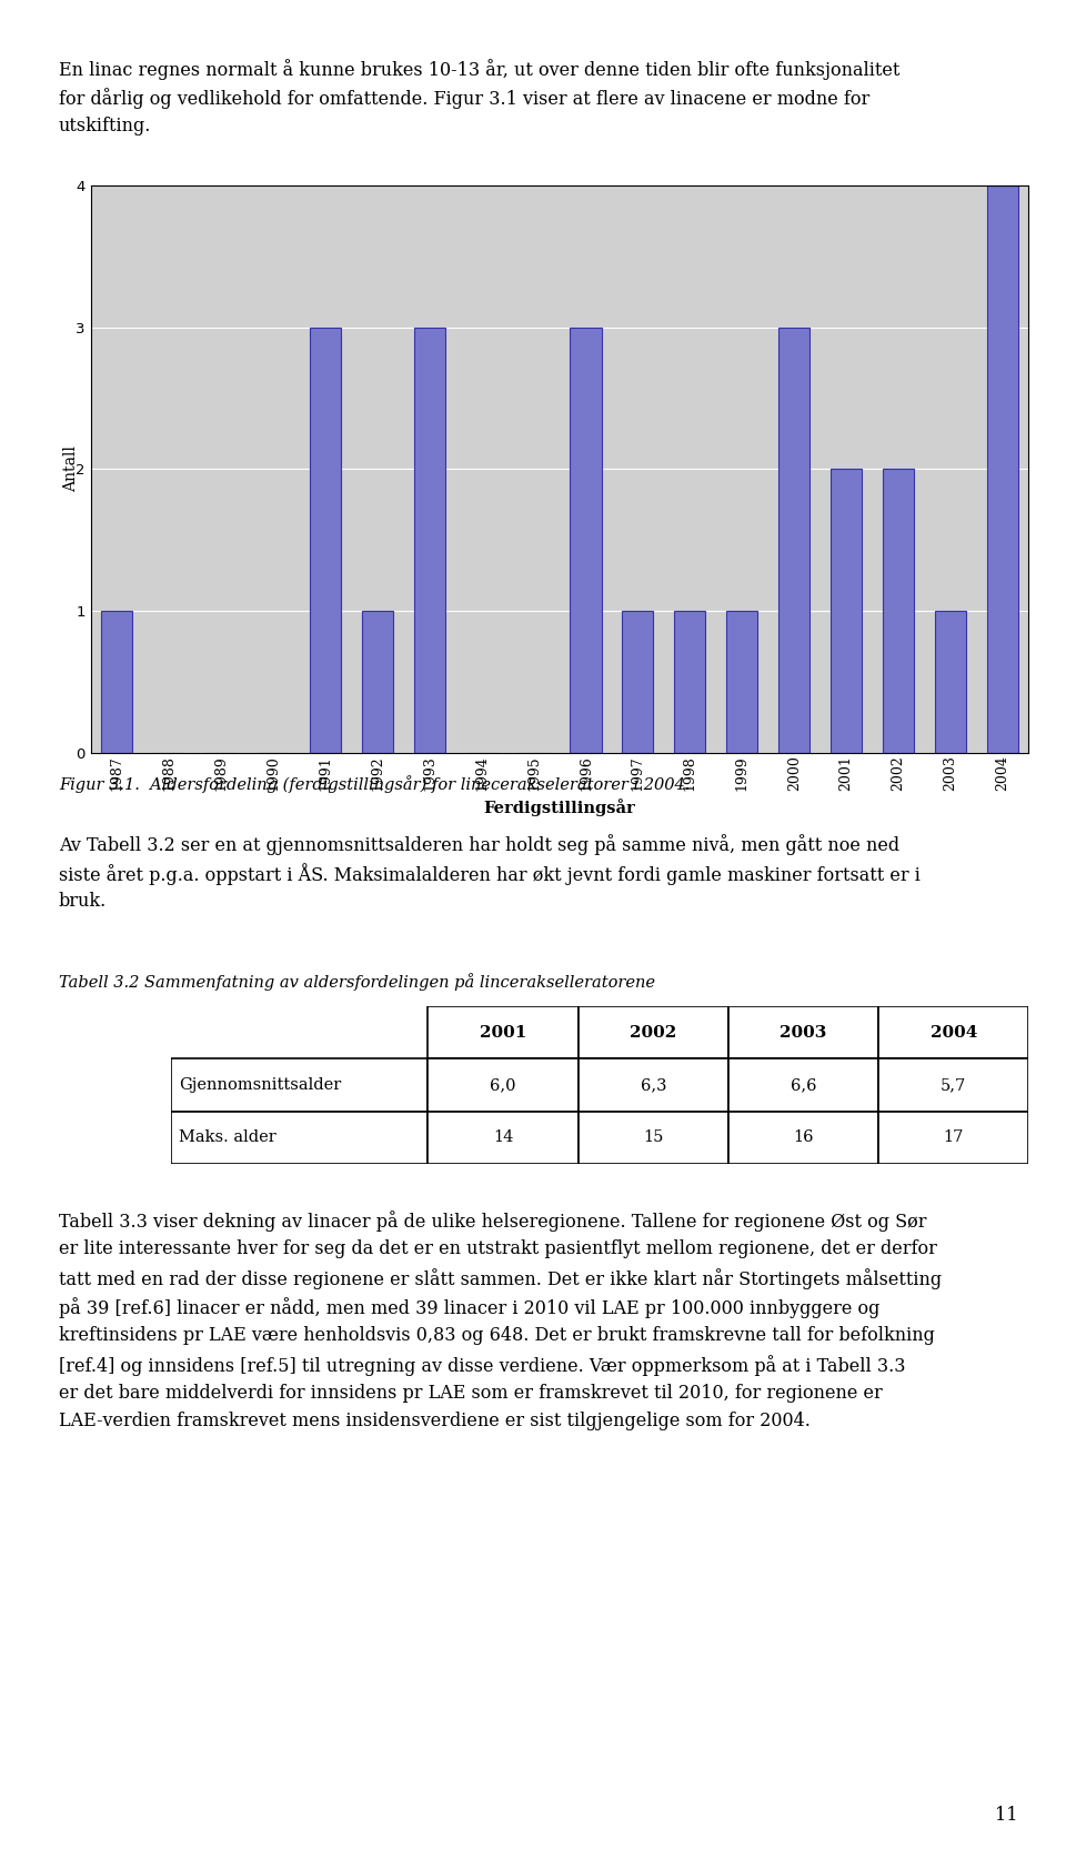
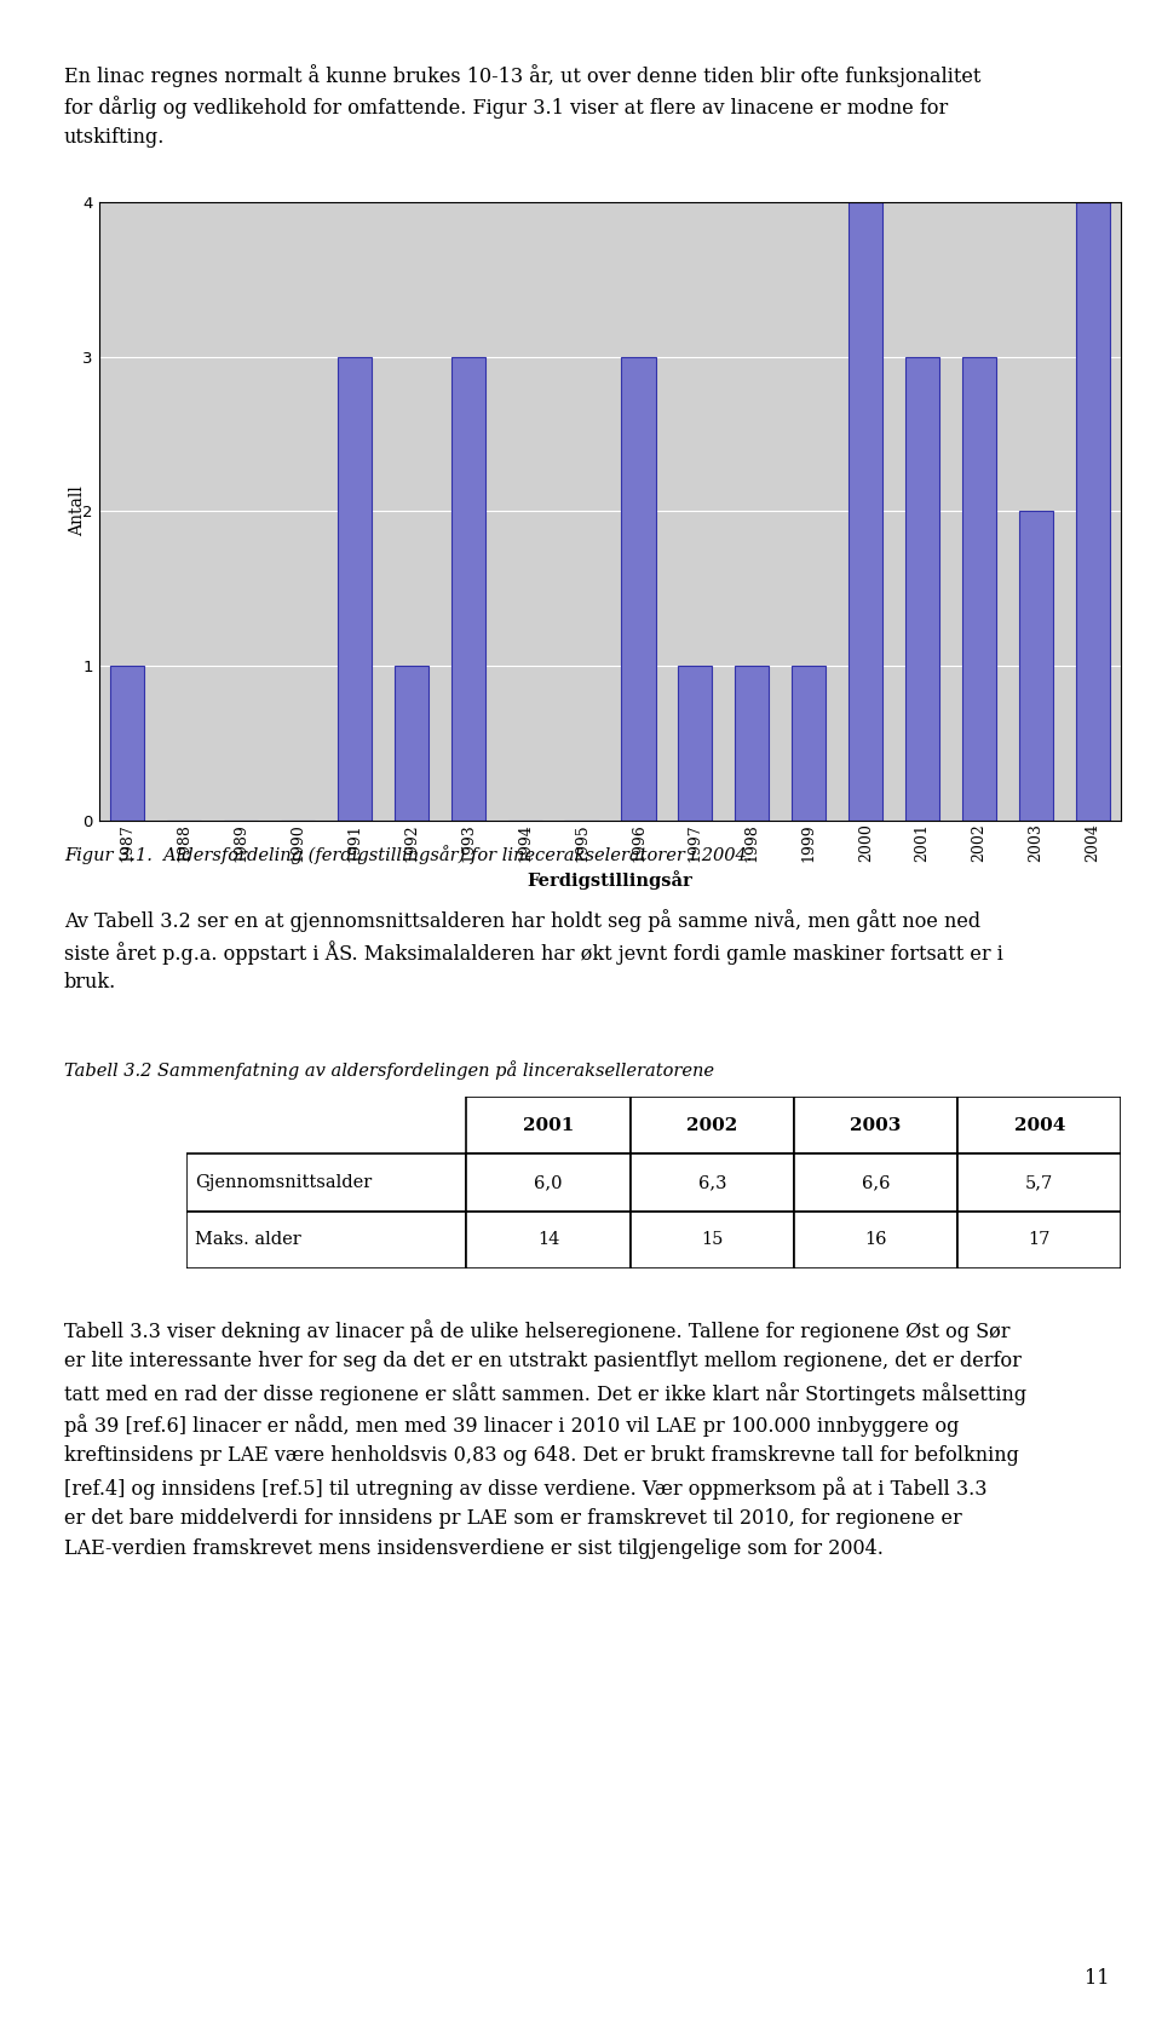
2000: 3 -> 4
2001: 2 -> 3
2002: 2 -> 3
2003: 1 -> 2
